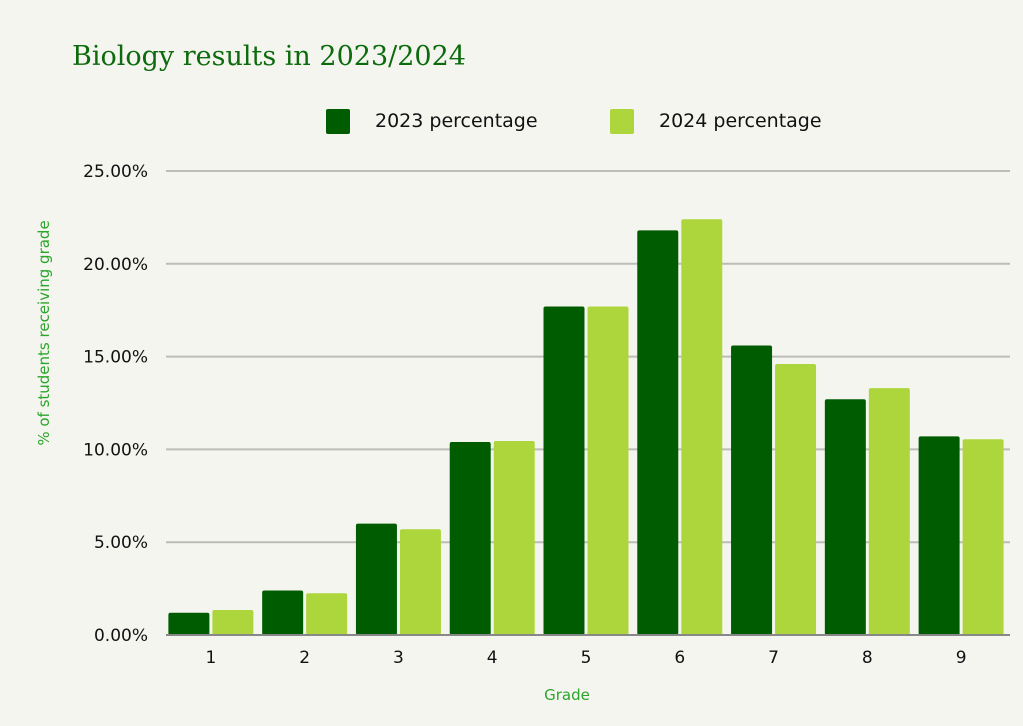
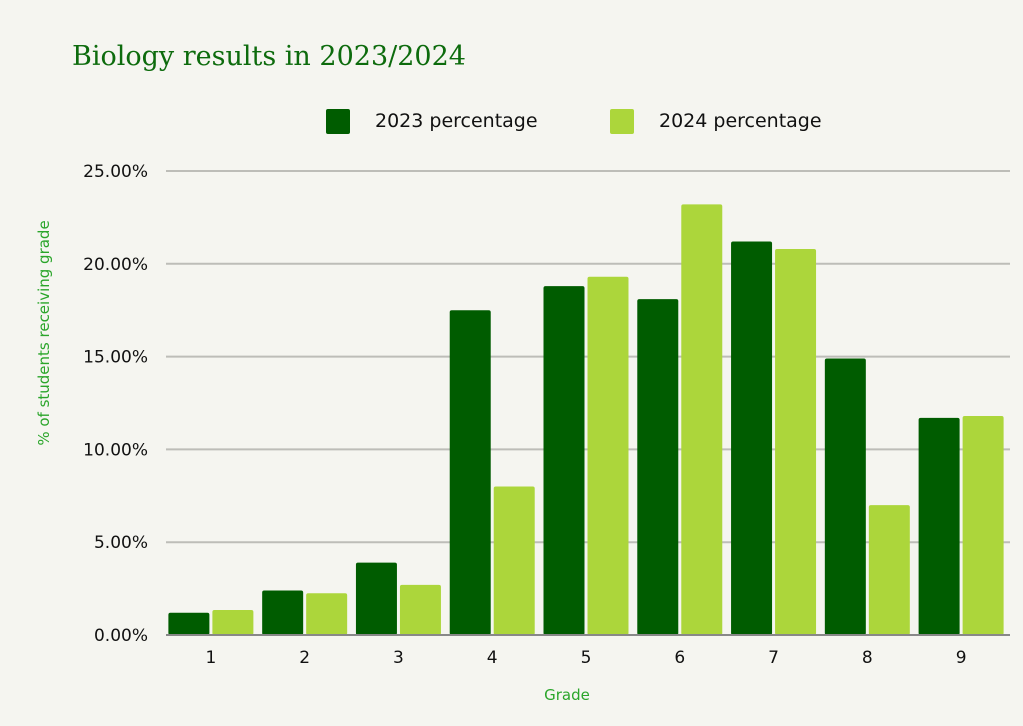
2023 percentage/3: 6.0% -> 3.9%
2024 percentage/3: 5.7% -> 2.7%
2023 percentage/4: 10.4% -> 17.5%
2024 percentage/4: 10.4% -> 8.0%
2023 percentage/5: 17.7% -> 18.8%
2024 percentage/5: 17.7% -> 19.3%
2023 percentage/6: 21.8% -> 18.1%
2024 percentage/6: 22.4% -> 23.2%
2023 percentage/7: 15.6% -> 21.2%
2024 percentage/7: 14.6% -> 20.8%
2023 percentage/8: 12.7% -> 14.9%
2024 percentage/8: 13.3% -> 7.0%
2023 percentage/9: 10.7% -> 11.7%
2024 percentage/9: 10.6% -> 11.8%
